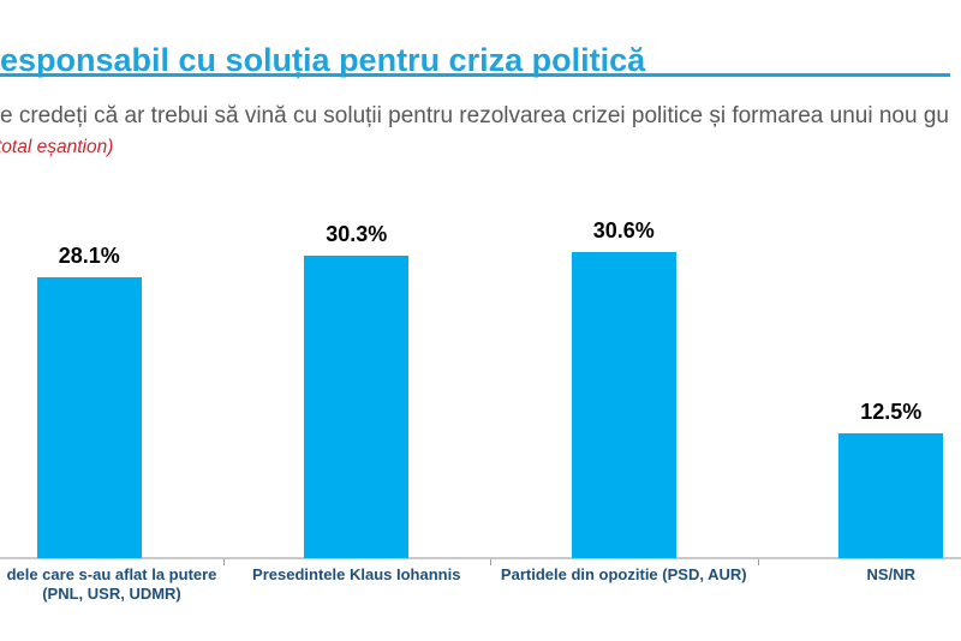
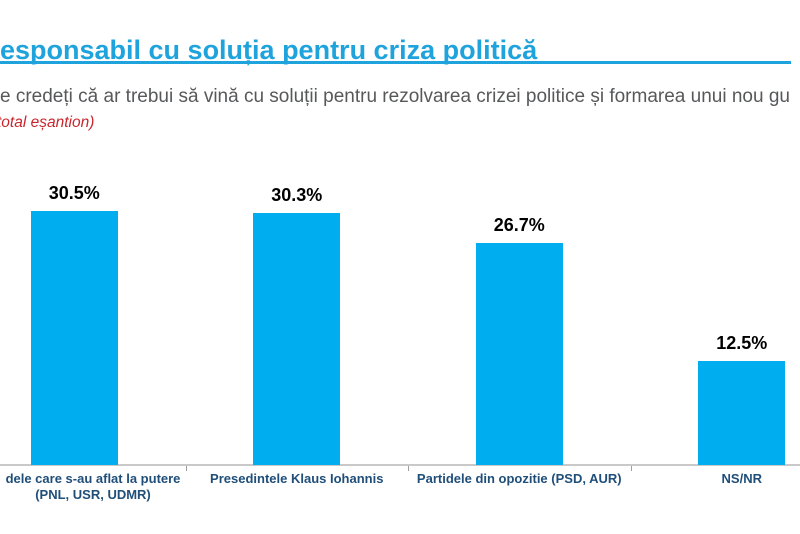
dele care s-au aflat la putere (PNL, USR, UDMR): 28.1% -> 30.5%
Partidele din opozitie (PSD, AUR): 30.6% -> 26.7%
